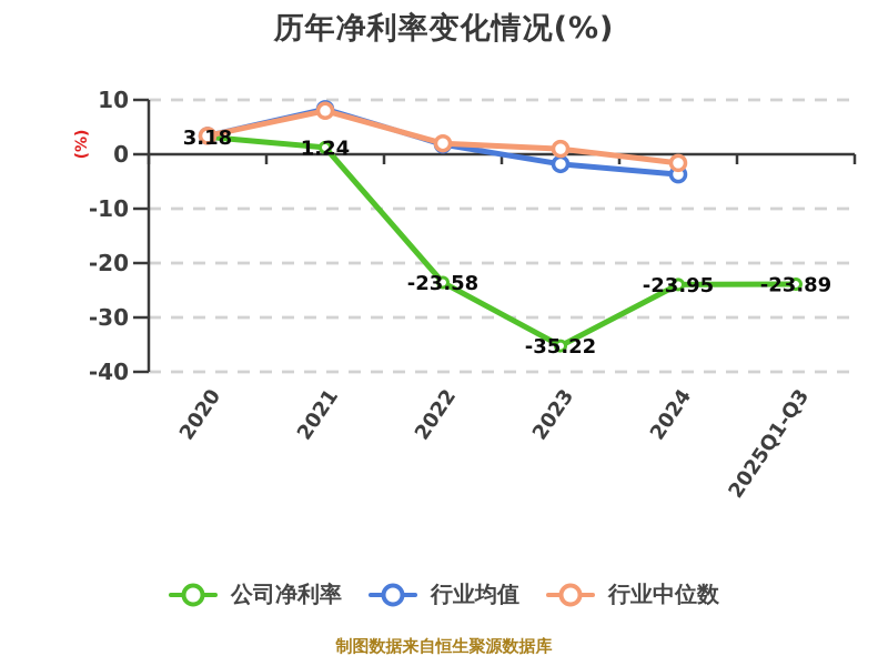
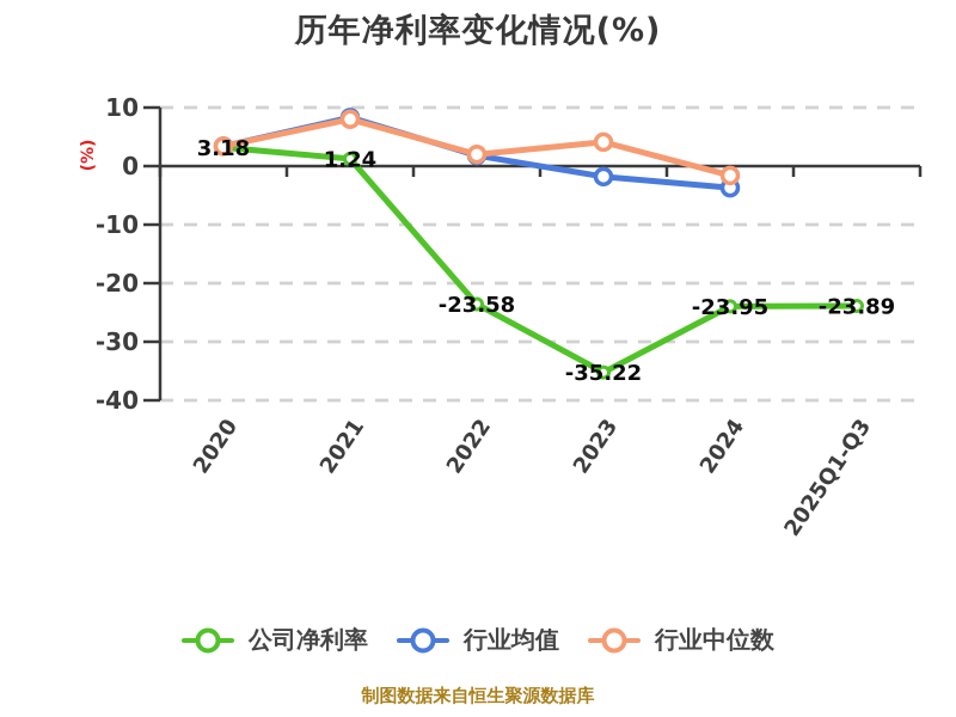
行业中位数/2023: 1 -> 4
